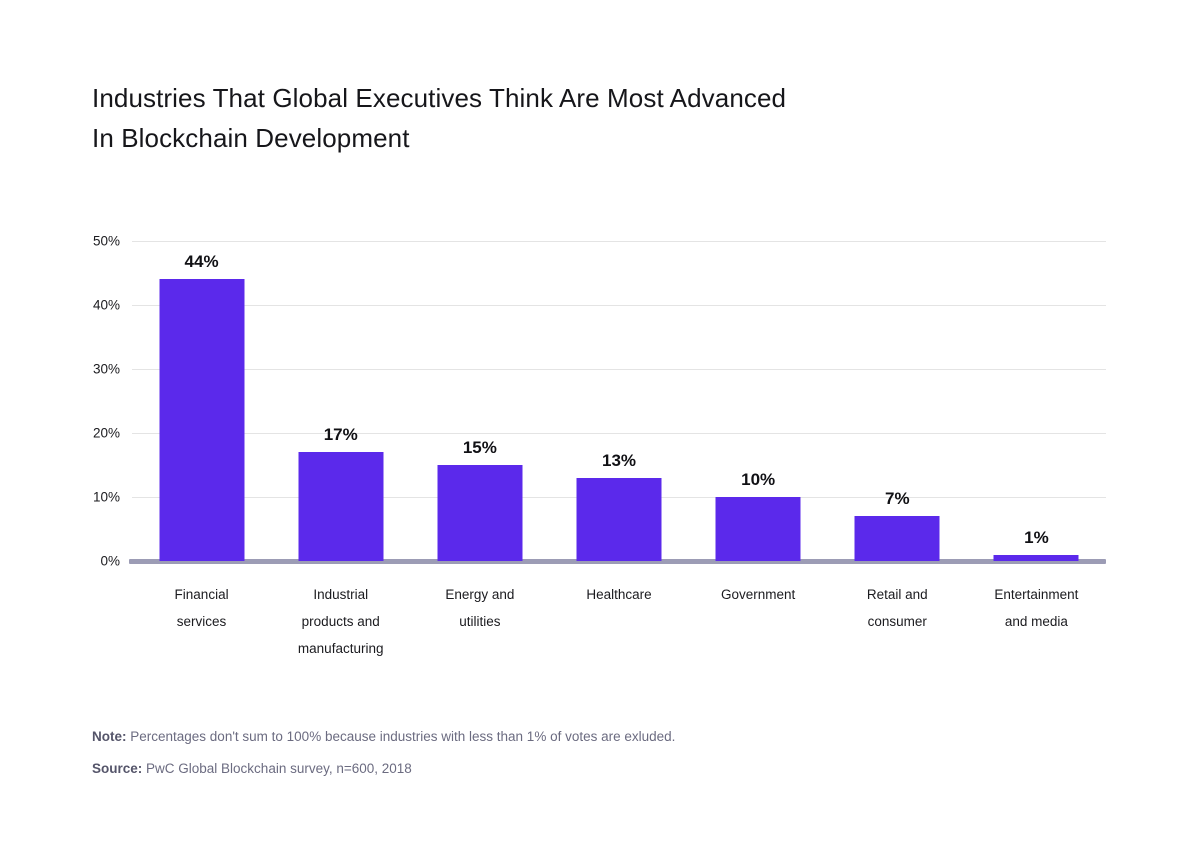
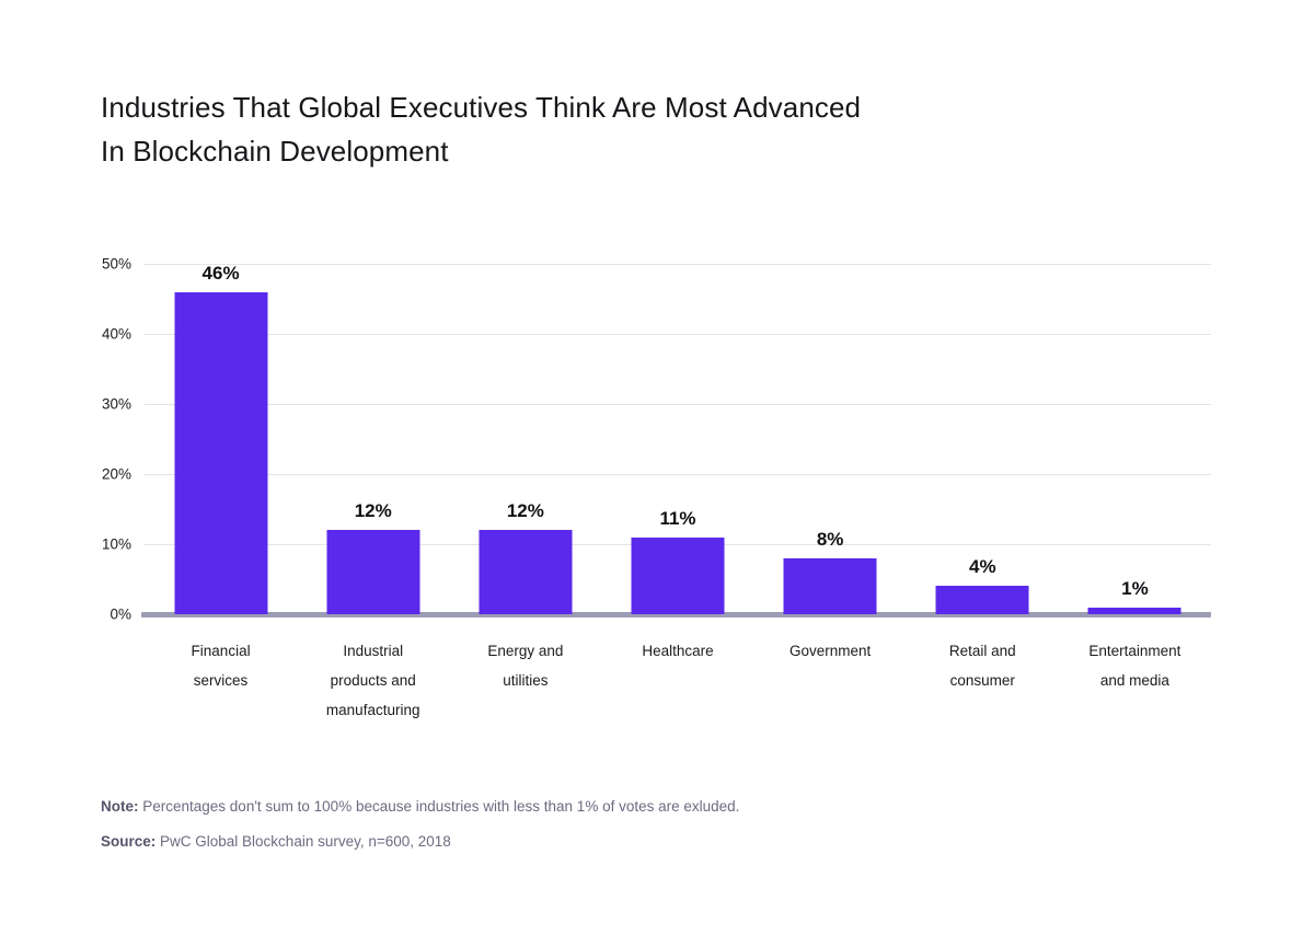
Financial services: 44% -> 46%
Industrial products and manufacturing: 17% -> 12%
Energy and utilities: 15% -> 12%
Healthcare: 13% -> 11%
Government: 10% -> 8%
Retail and consumer: 7% -> 4%
